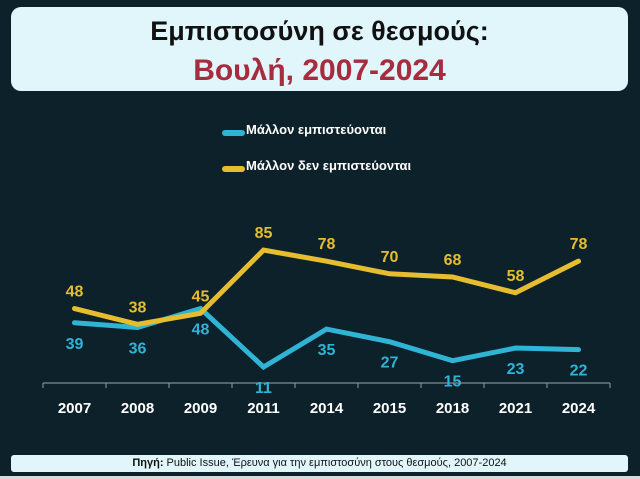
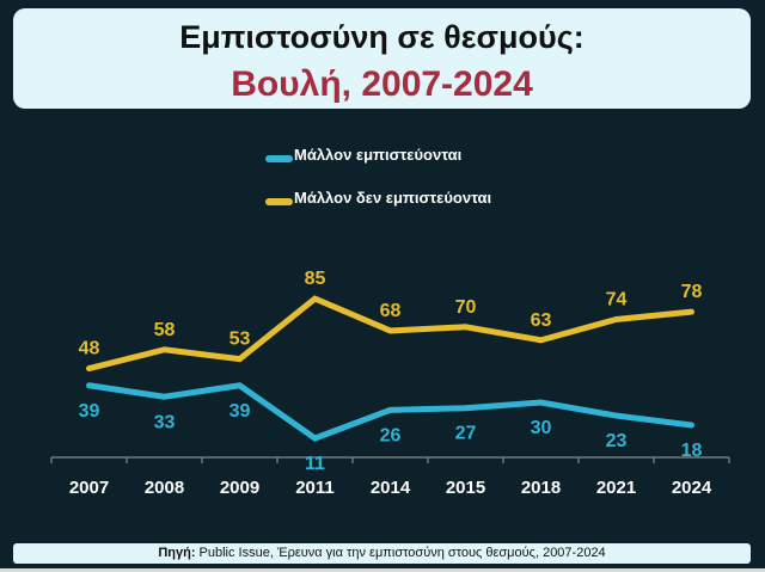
Μάλλον εμπιστεύονται/2008: 36 -> 33
Μάλλον δεν εμπιστεύονται/2008: 38 -> 58
Μάλλον εμπιστεύονται/2009: 48 -> 39
Μάλλον δεν εμπιστεύονται/2009: 45 -> 53
Μάλλον εμπιστεύονται/2014: 35 -> 26
Μάλλον δεν εμπιστεύονται/2014: 78 -> 68
Μάλλον εμπιστεύονται/2018: 15 -> 30
Μάλλον δεν εμπιστεύονται/2018: 68 -> 63
Μάλλον δεν εμπιστεύονται/2021: 58 -> 74
Μάλλον εμπιστεύονται/2024: 22 -> 18
